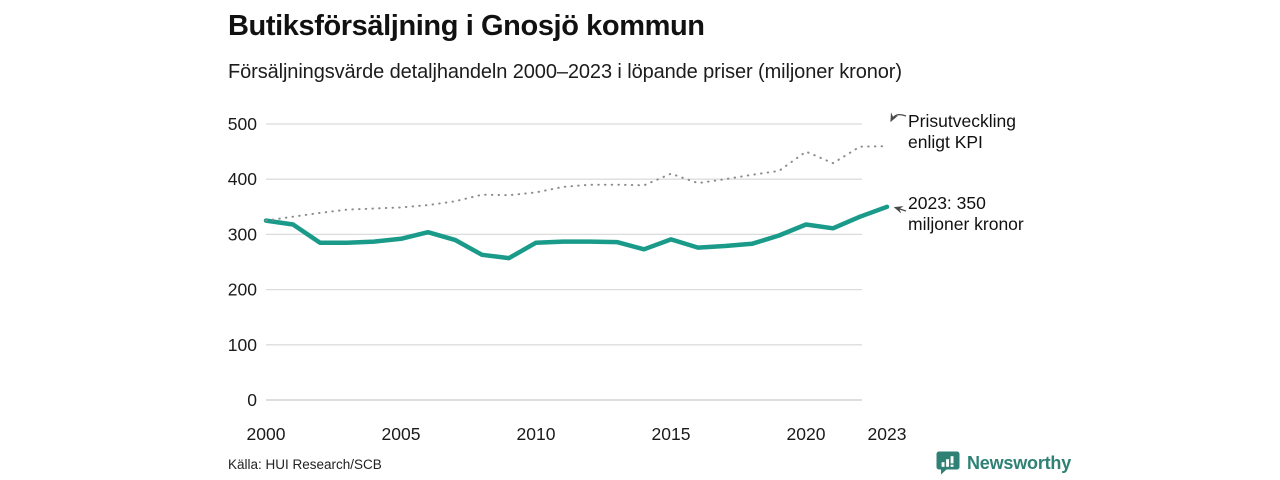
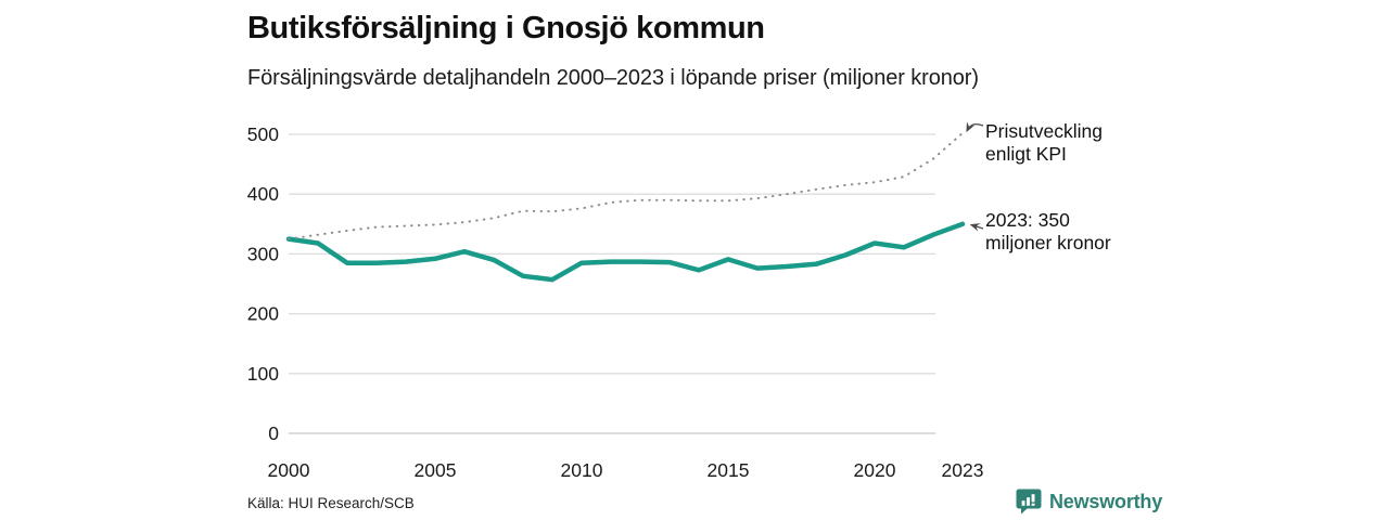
Prisutveckling enligt KPI/2015: 410 -> 390
Prisutveckling enligt KPI/2020: 450 -> 420
Prisutveckling enligt KPI/2023: 460 -> 500
